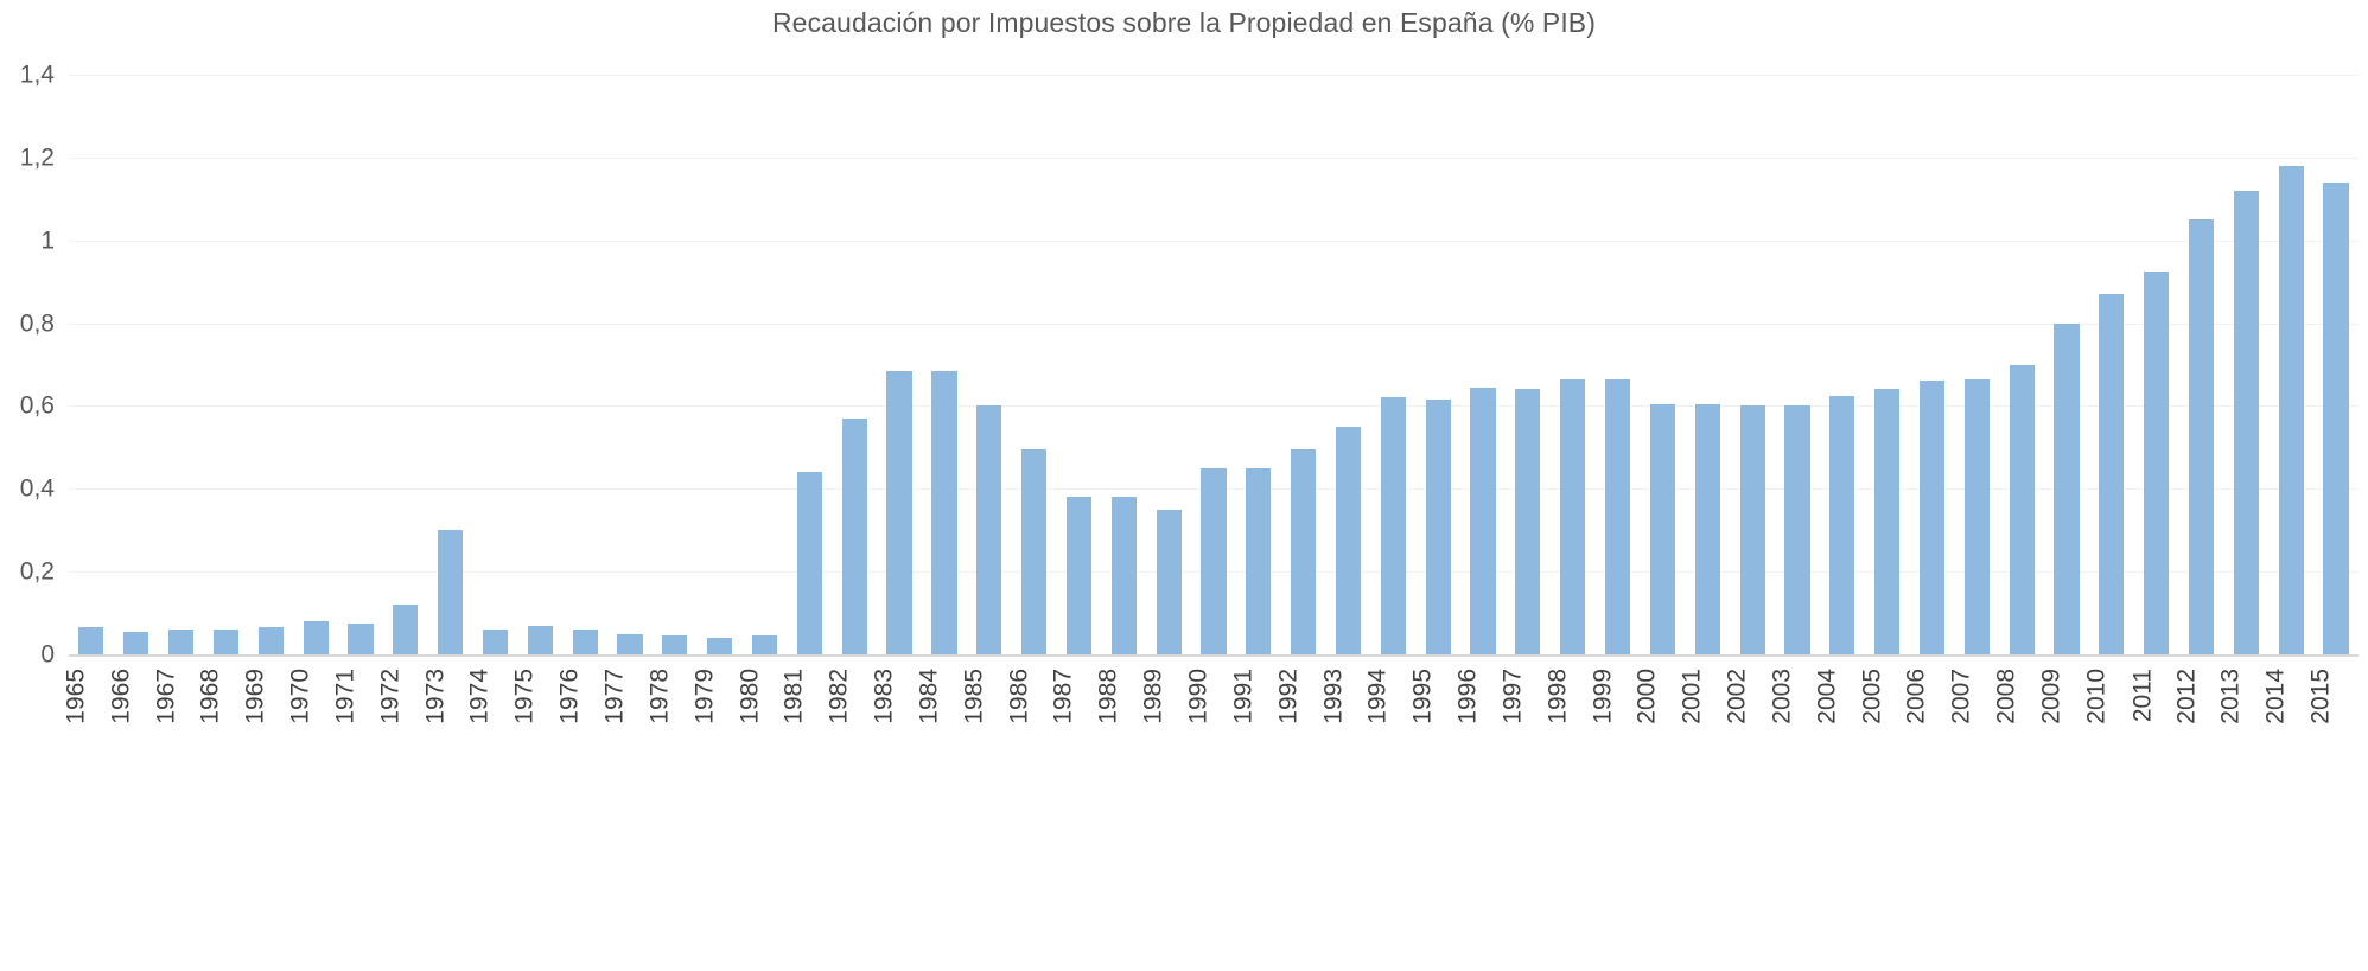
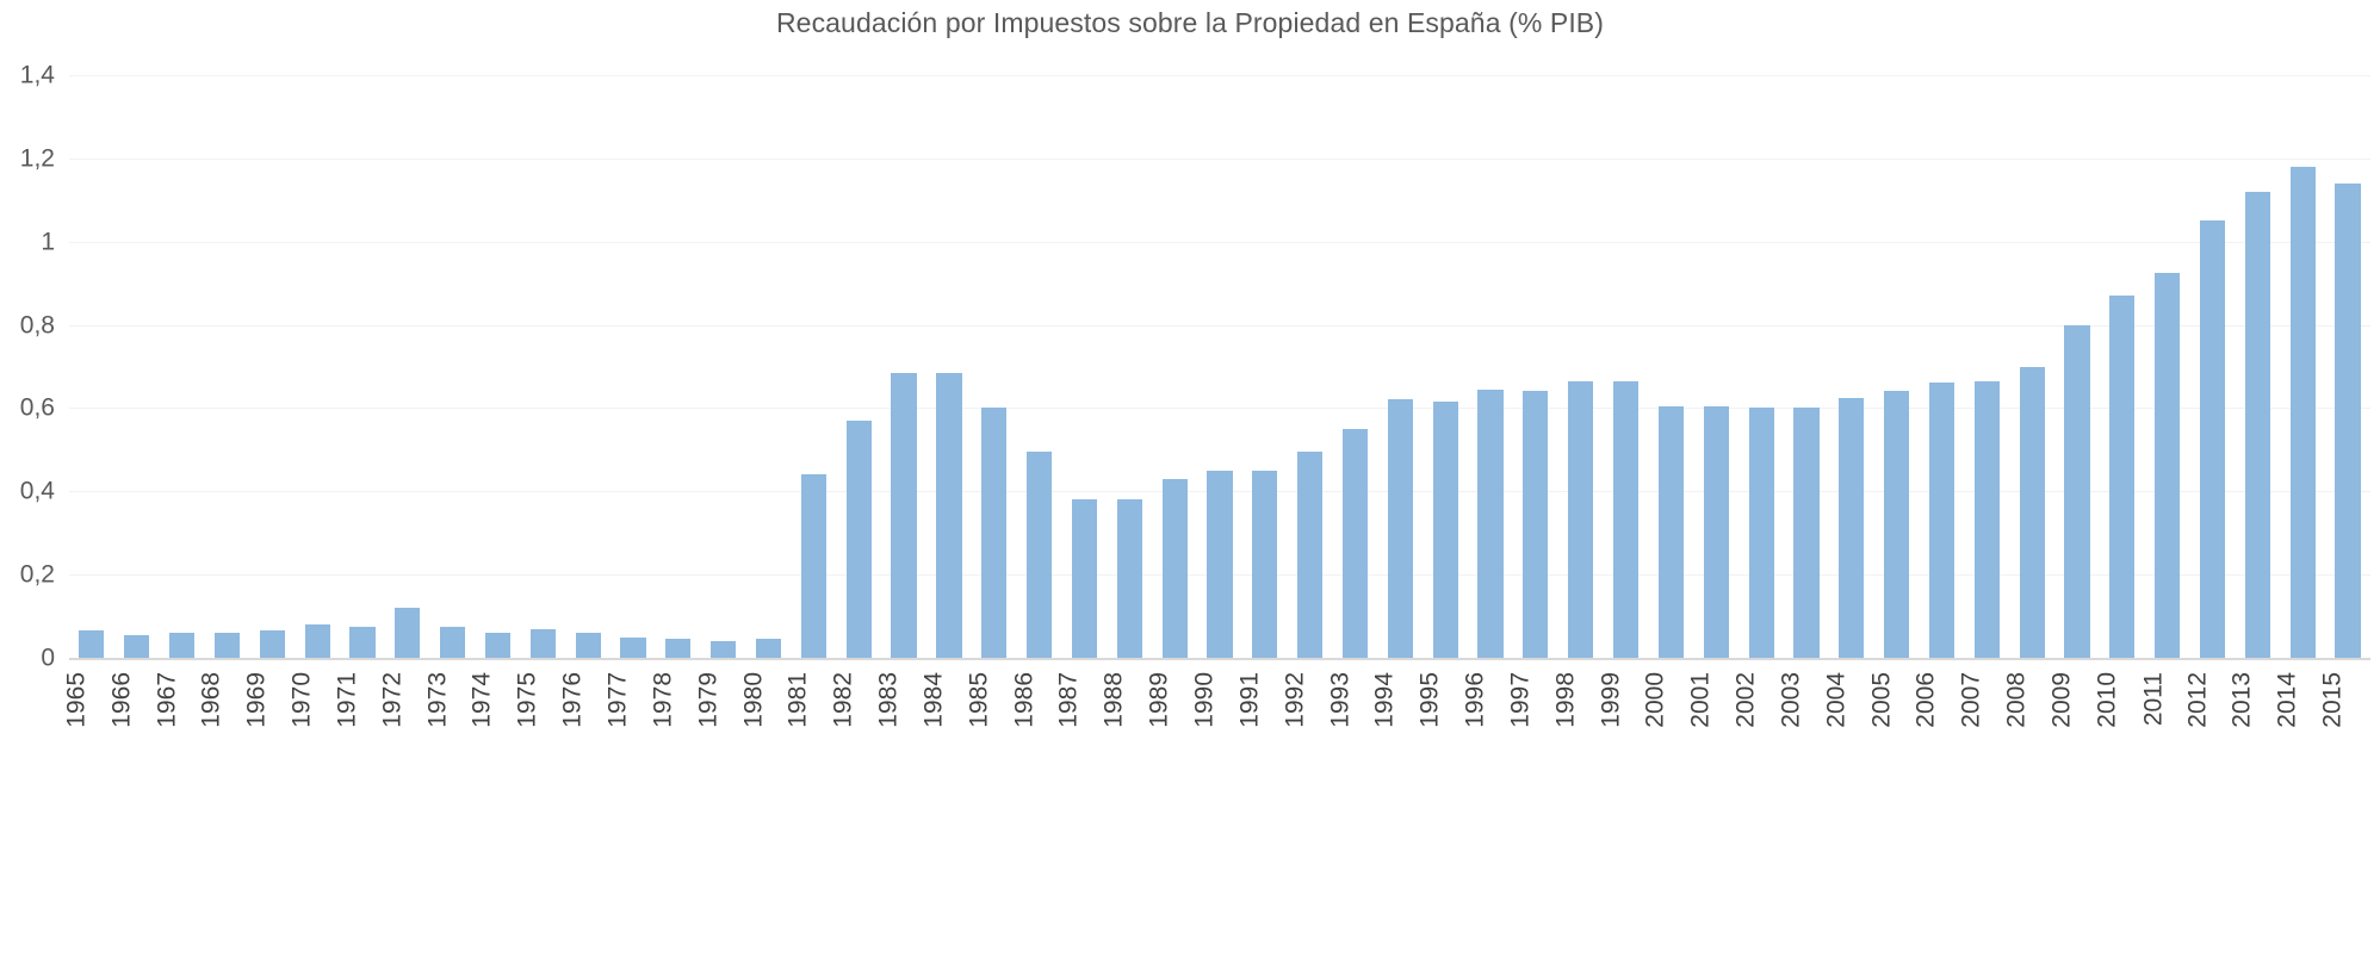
1973: 0,30 -> 0,07
1989: 0,35 -> 0,43
